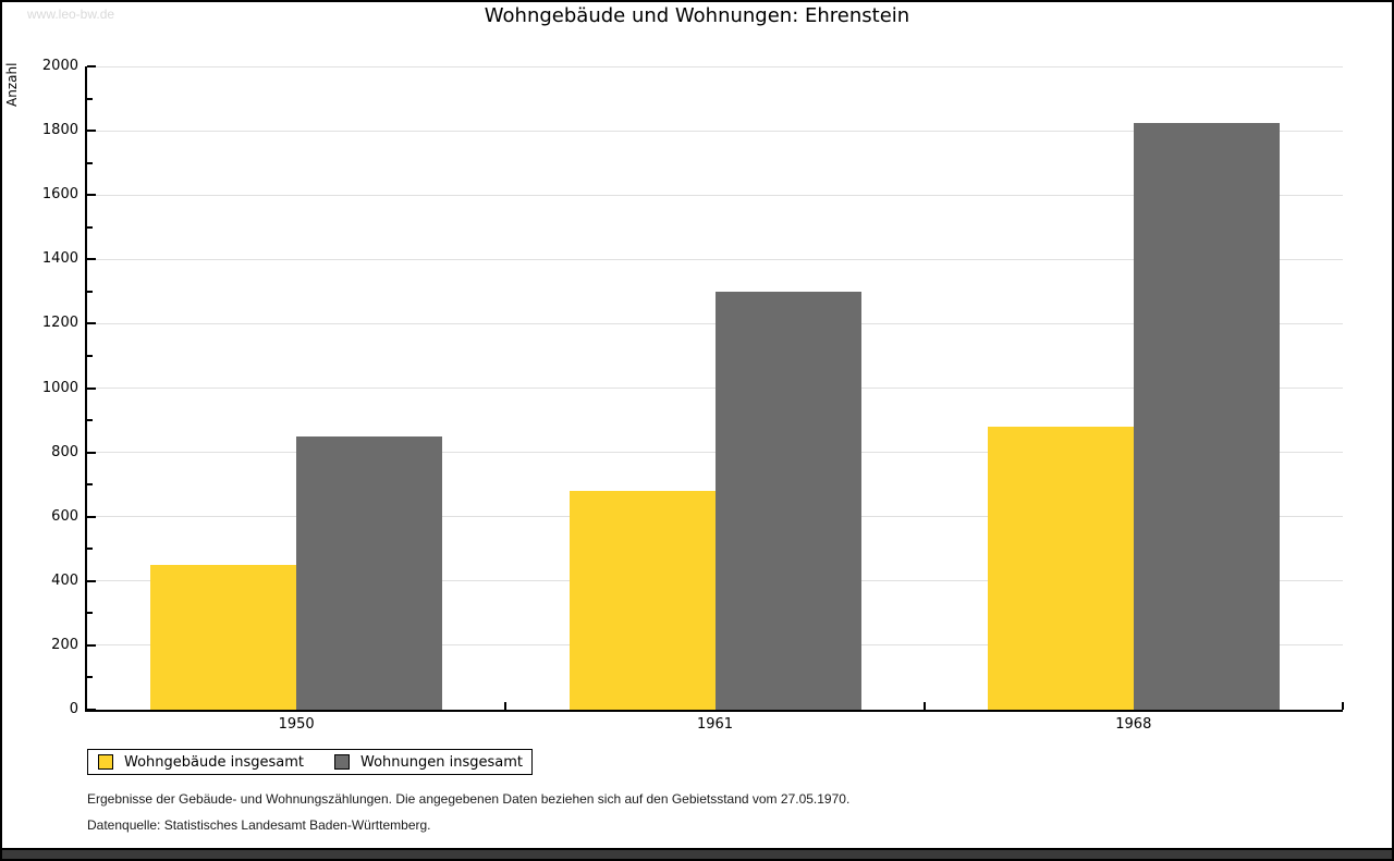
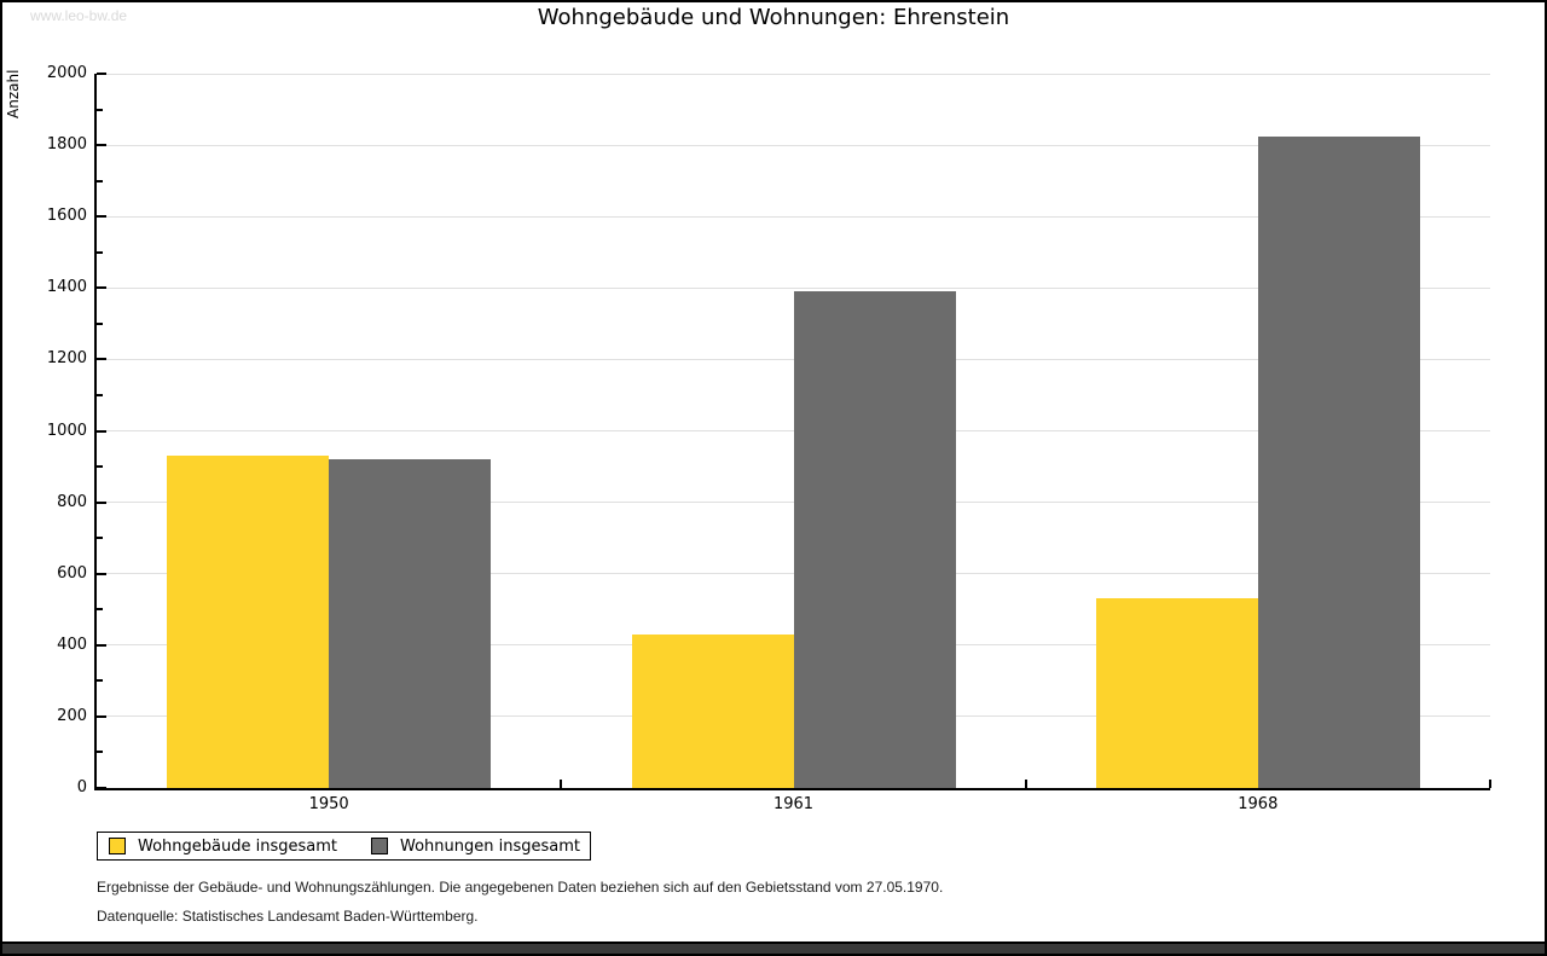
Wohngebäude insgesamt/1950: 450 -> 930
Wohnungen insgesamt/1950: 850 -> 920
Wohngebäude insgesamt/1961: 680 -> 430
Wohnungen insgesamt/1961: 1300 -> 1390
Wohngebäude insgesamt/1968: 880 -> 530
